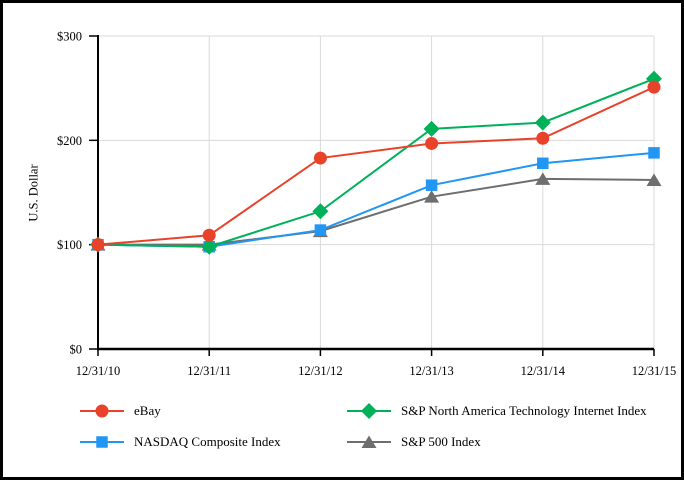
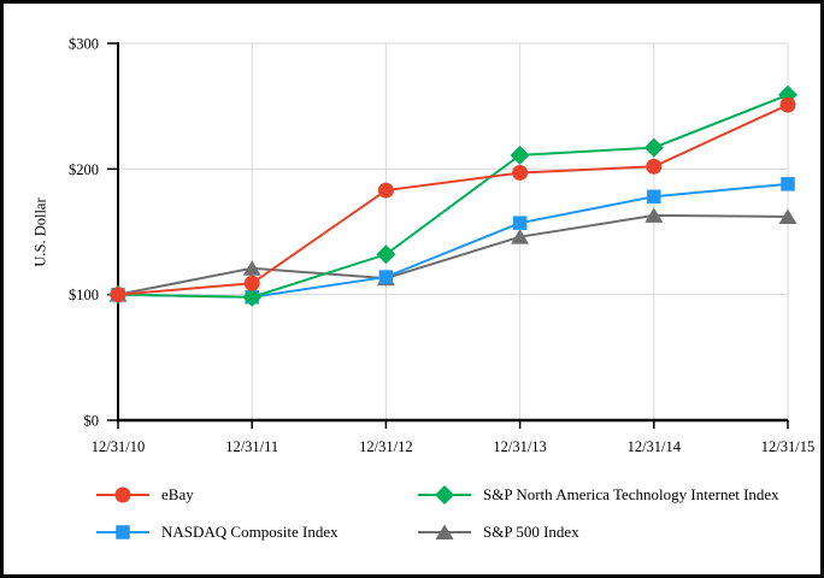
S&P 500 Index/12/31/11: $100 -> $121
